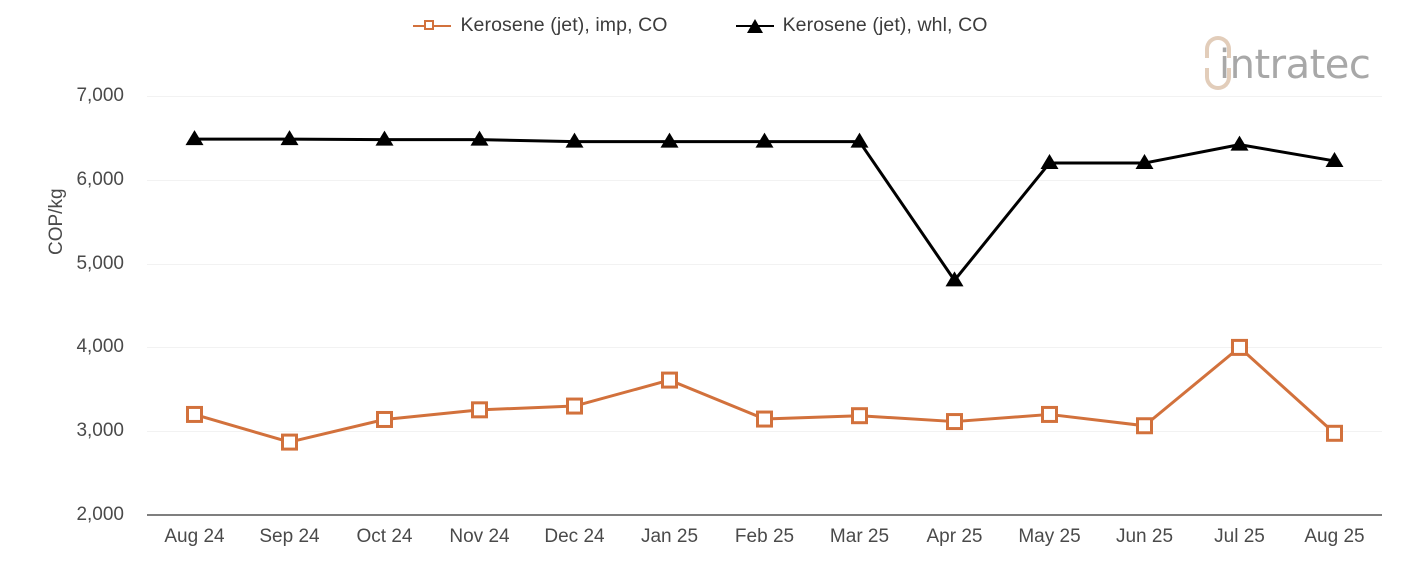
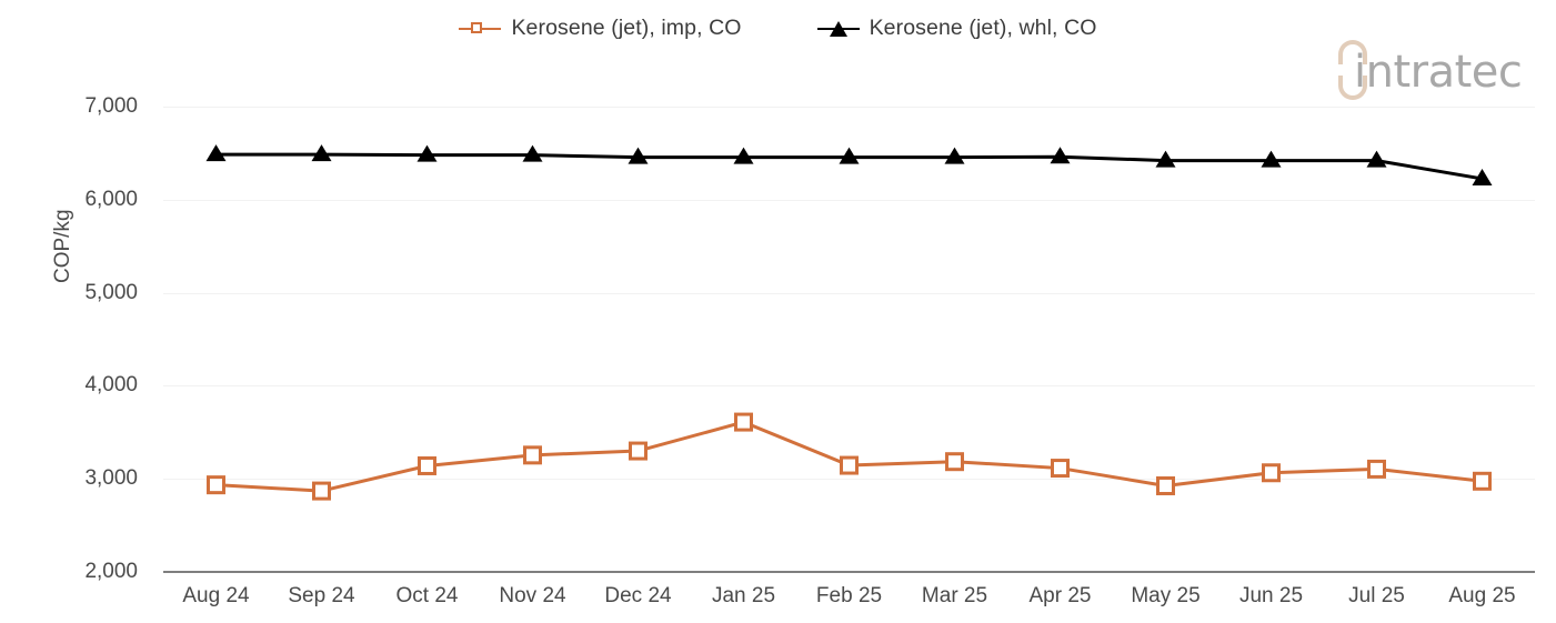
Kerosene (jet), imp, CO/Aug 24: 3200 -> 2900
Kerosene (jet), whl, CO/Apr 25: 4800 -> 6500
Kerosene (jet), imp, CO/May 25: 3200 -> 2900
Kerosene (jet), whl, CO/May 25: 6200 -> 6400
Kerosene (jet), whl, CO/Jun 25: 6200 -> 6400
Kerosene (jet), imp, CO/Jul 25: 4000 -> 3100
